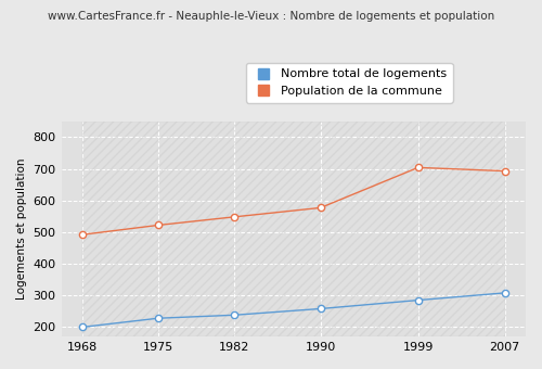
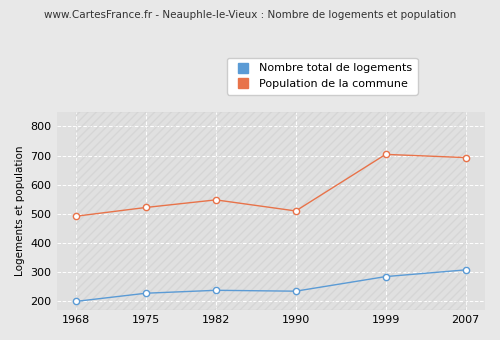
Nombre total de logements/1990: 258 -> 235
Population de la commune/1990: 577 -> 510
